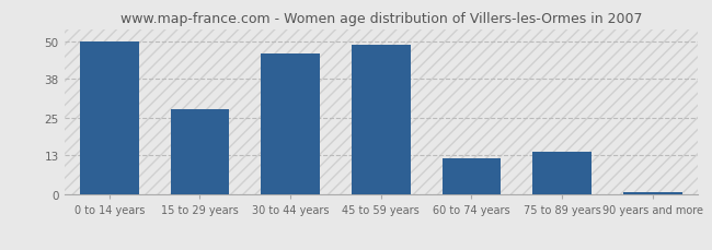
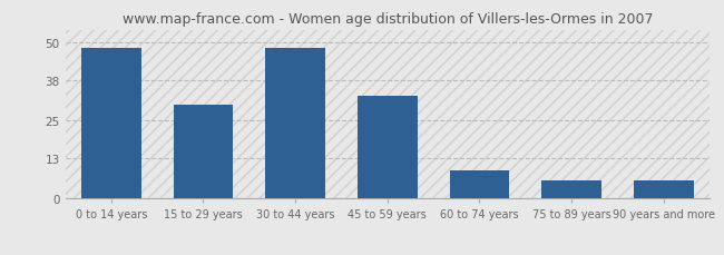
0 to 14 years: 50 -> 48
15 to 29 years: 28 -> 30
30 to 44 years: 46 -> 48
45 to 59 years: 49 -> 33
60 to 74 years: 12 -> 9
75 to 89 years: 14 -> 6
90 years and more: 1 -> 6
